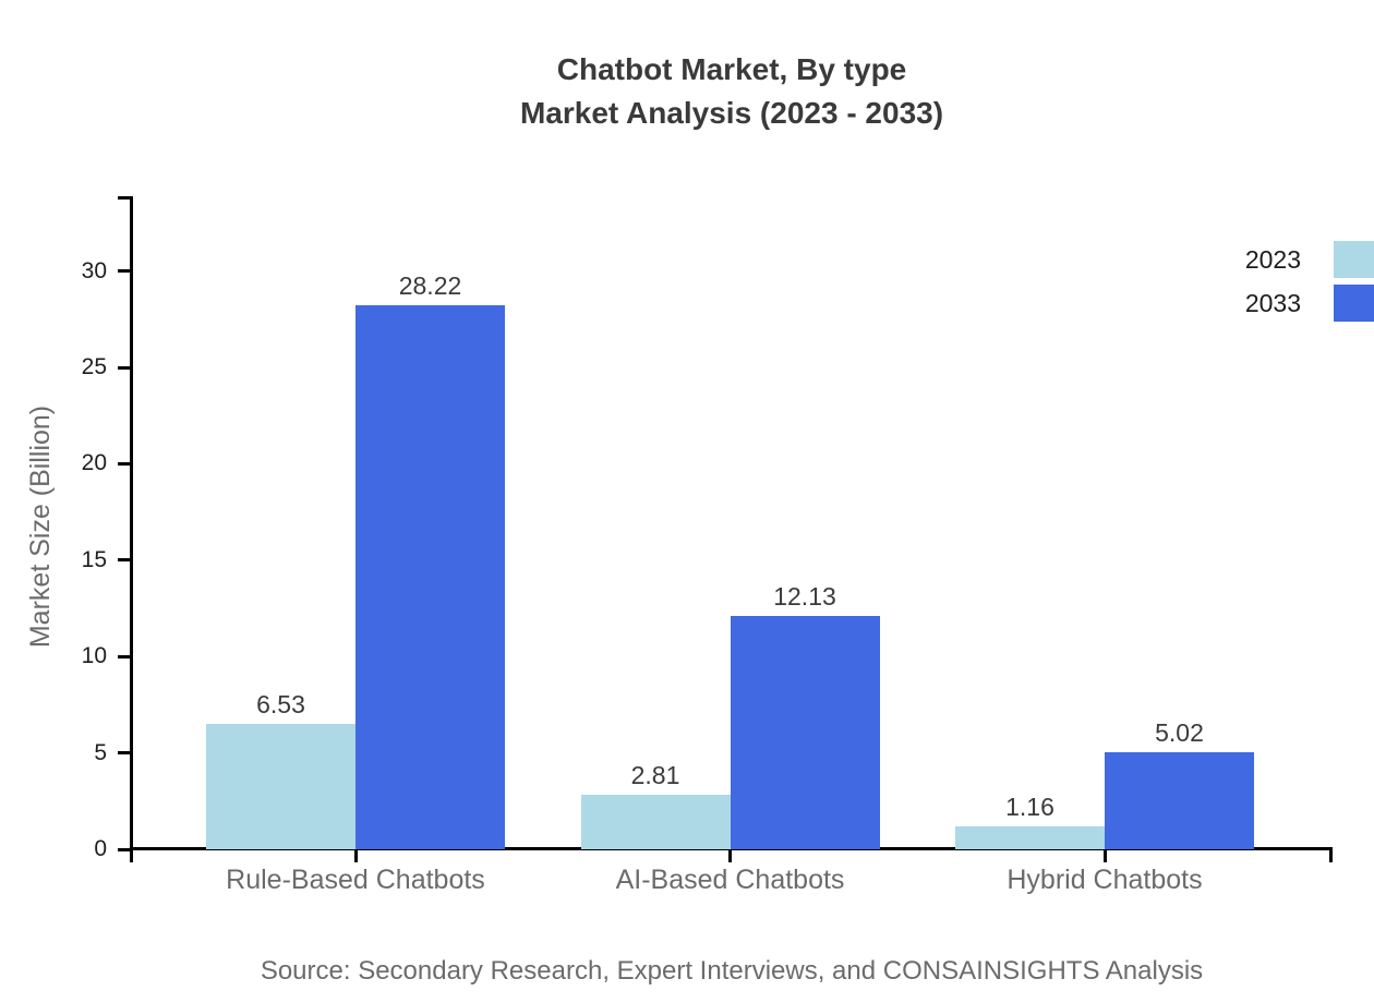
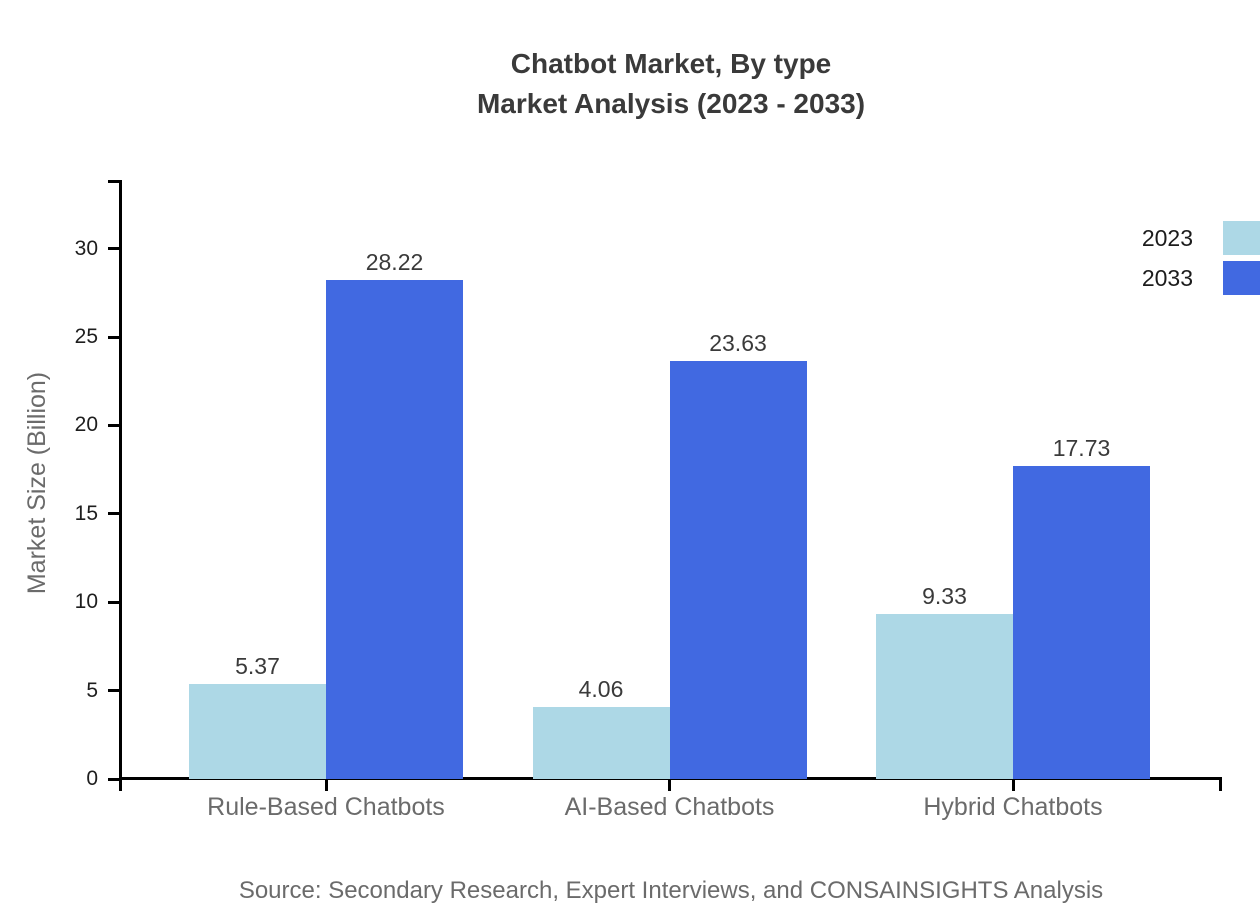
2023/Rule-Based Chatbots: 6.53 -> 5.37
2023/AI-Based Chatbots: 2.81 -> 4.06
2033/AI-Based Chatbots: 12.13 -> 23.63
2023/Hybrid Chatbots: 1.16 -> 9.33
2033/Hybrid Chatbots: 5.02 -> 17.73
